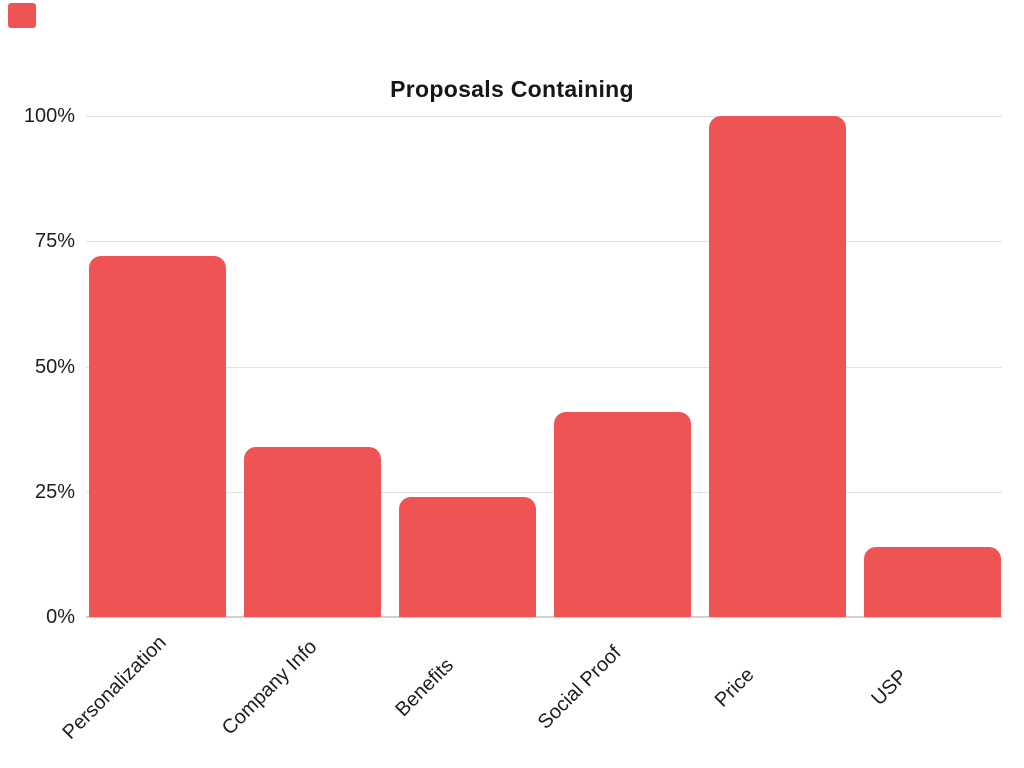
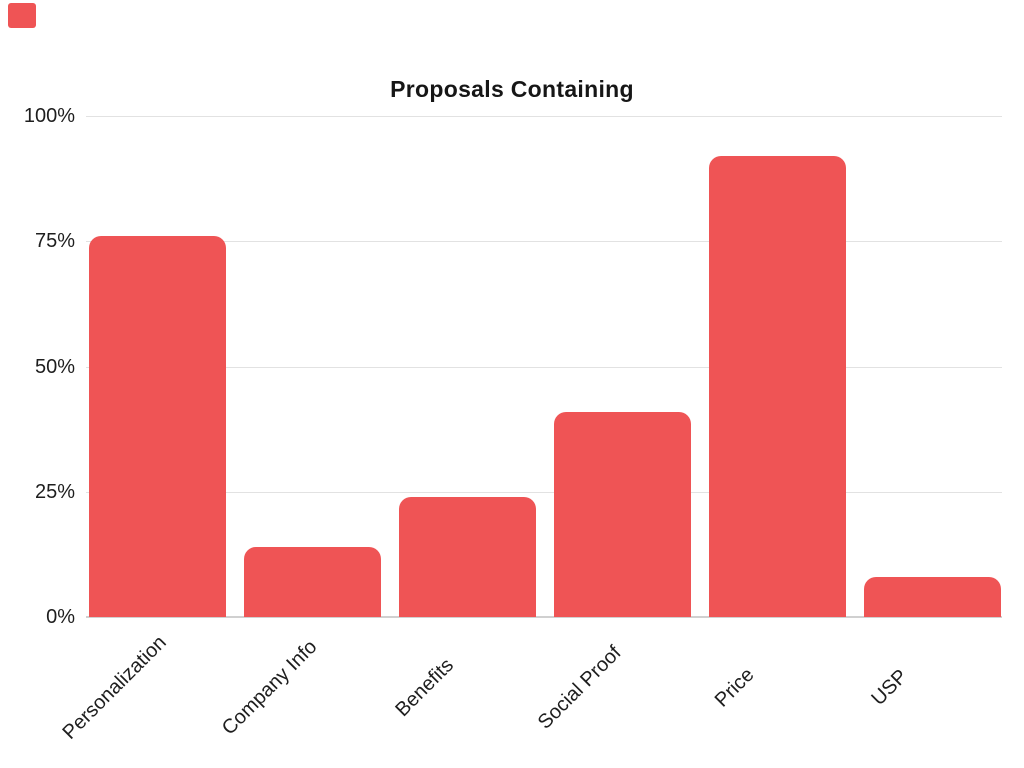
Personalization: 72% -> 76%
Company Info: 34% -> 14%
Price: 100% -> 92%
USP: 14% -> 8%
